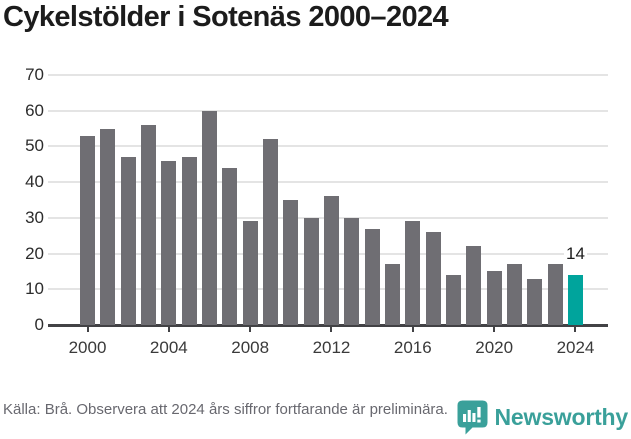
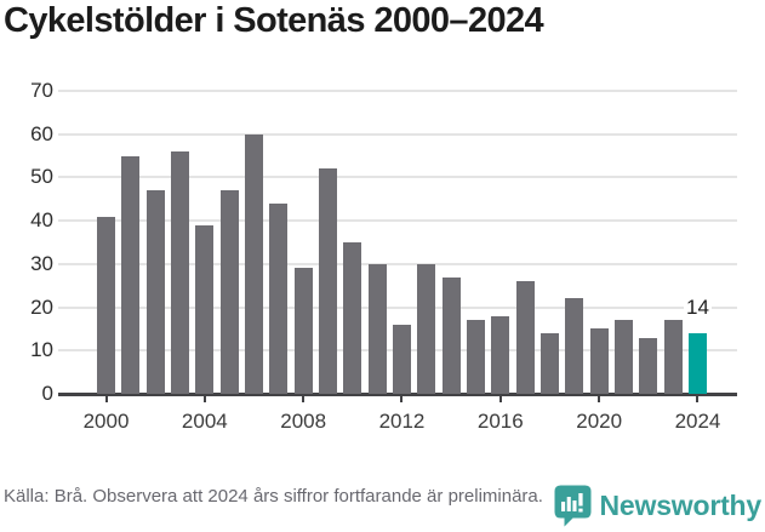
2000: 53 -> 41
2004: 46 -> 39
2012: 36 -> 16
2016: 29 -> 18
